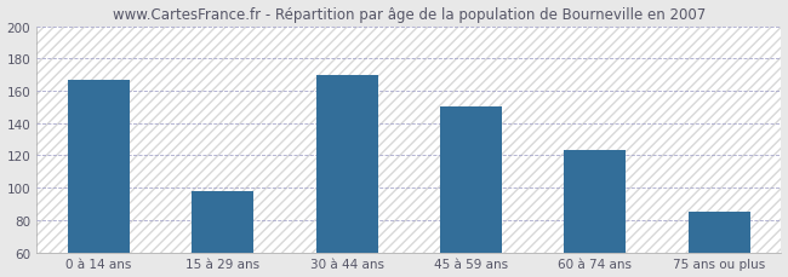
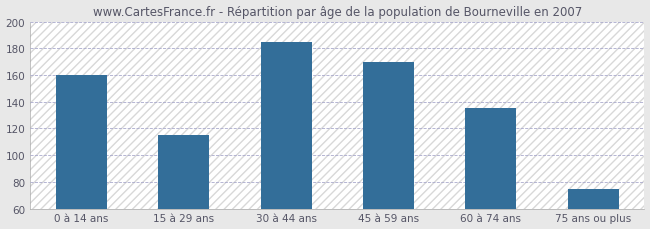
0 à 14 ans: 167 -> 160
15 à 29 ans: 98 -> 115
30 à 44 ans: 170 -> 185
45 à 59 ans: 150 -> 170
60 à 74 ans: 123 -> 135
75 ans ou plus: 85 -> 75
